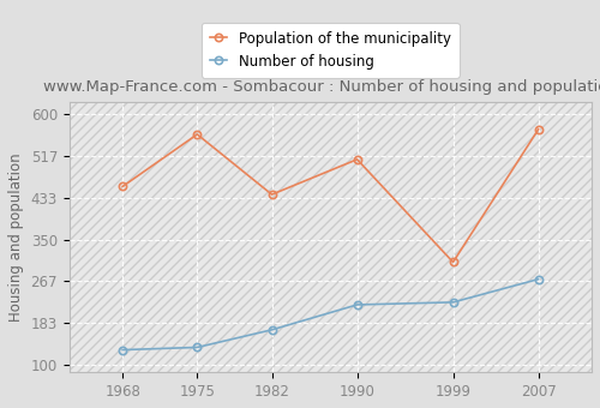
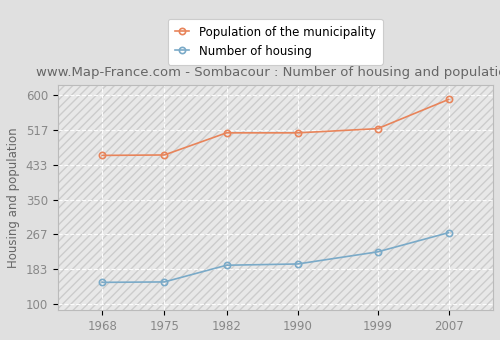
Number of housing/1968: 130 -> 152
Number of housing/1975: 135 -> 153
Population of the municipality/1975: 560 -> 457
Number of housing/1982: 170 -> 193
Population of the municipality/1982: 440 -> 510
Number of housing/1990: 220 -> 196
Population of the municipality/1999: 305 -> 520
Population of the municipality/2007: 570 -> 590
